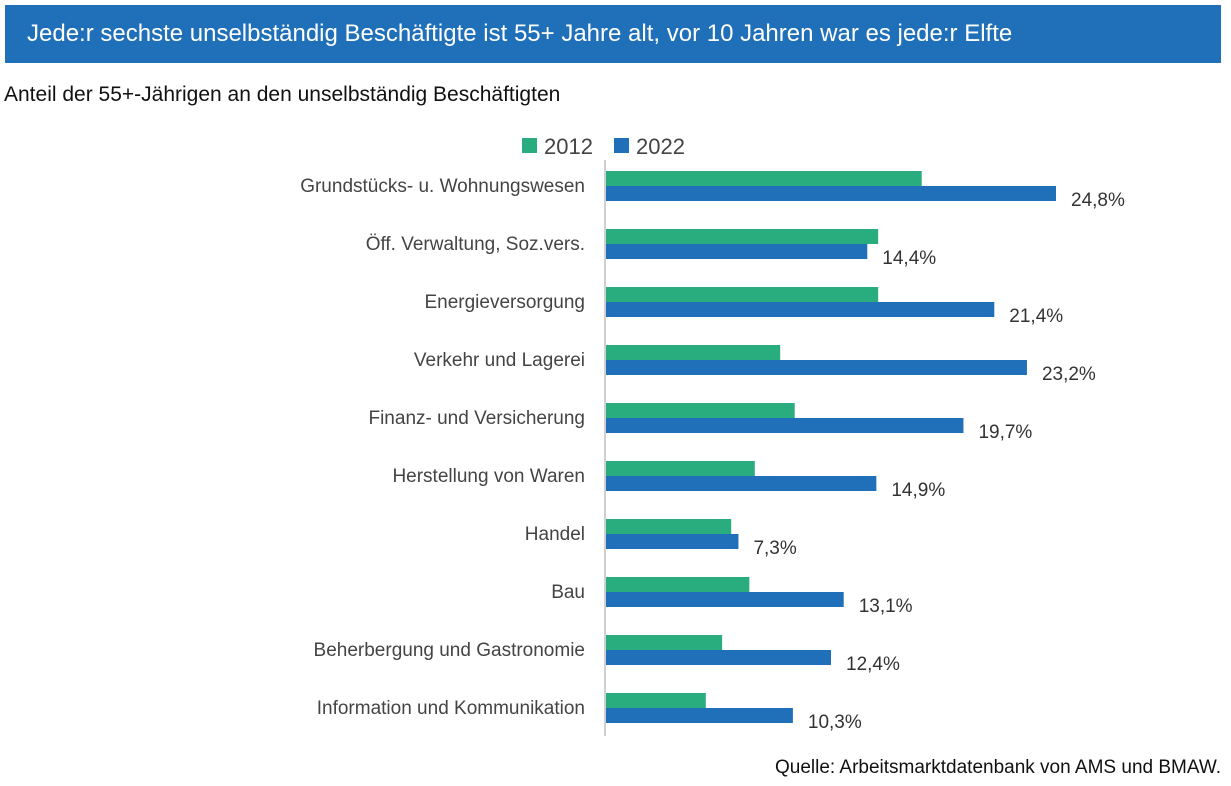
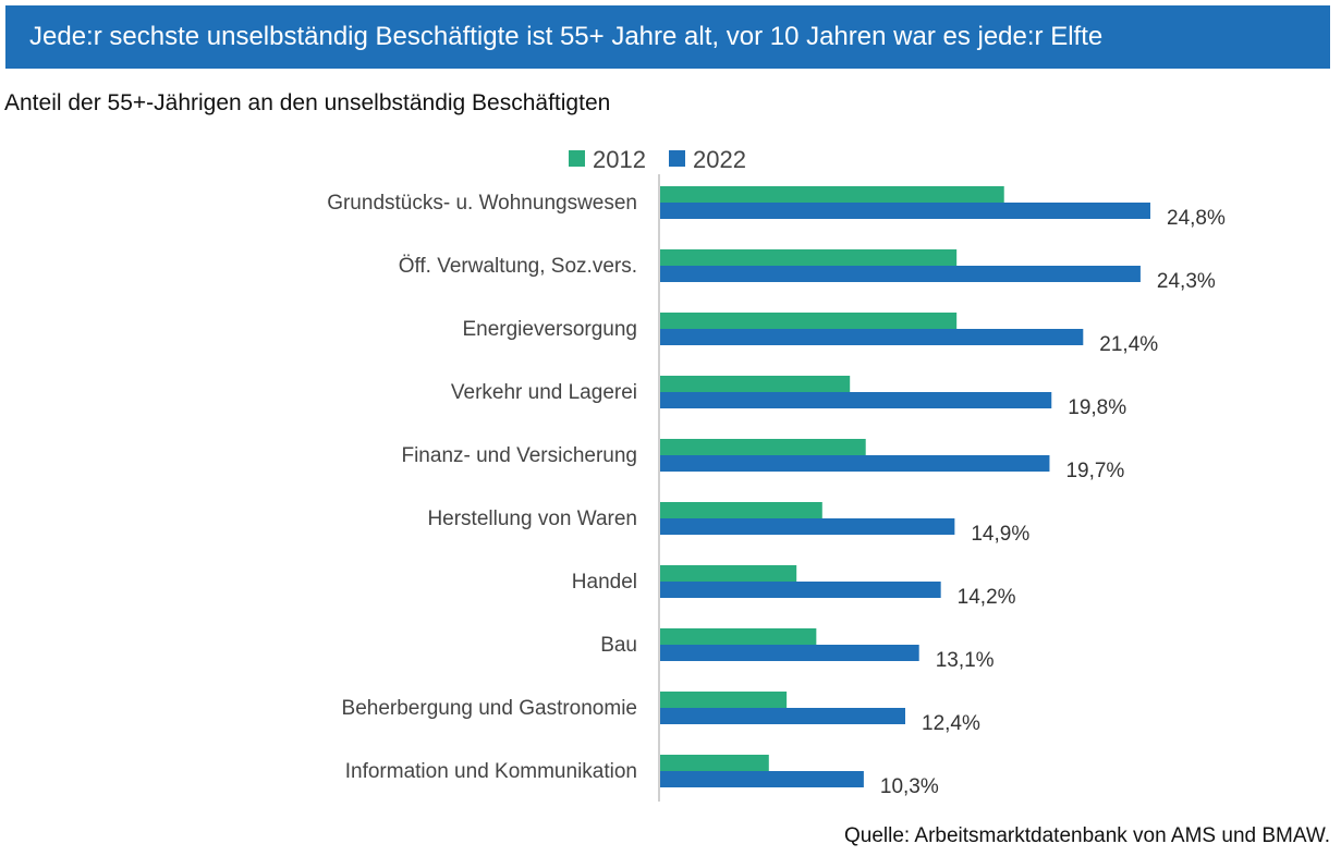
2022/Öff. Verwaltung, Soz.vers.: 14,4% -> 24,3%
2022/Verkehr und Lagerei: 23,2% -> 19,8%
2022/Handel: 7,3% -> 14,2%
